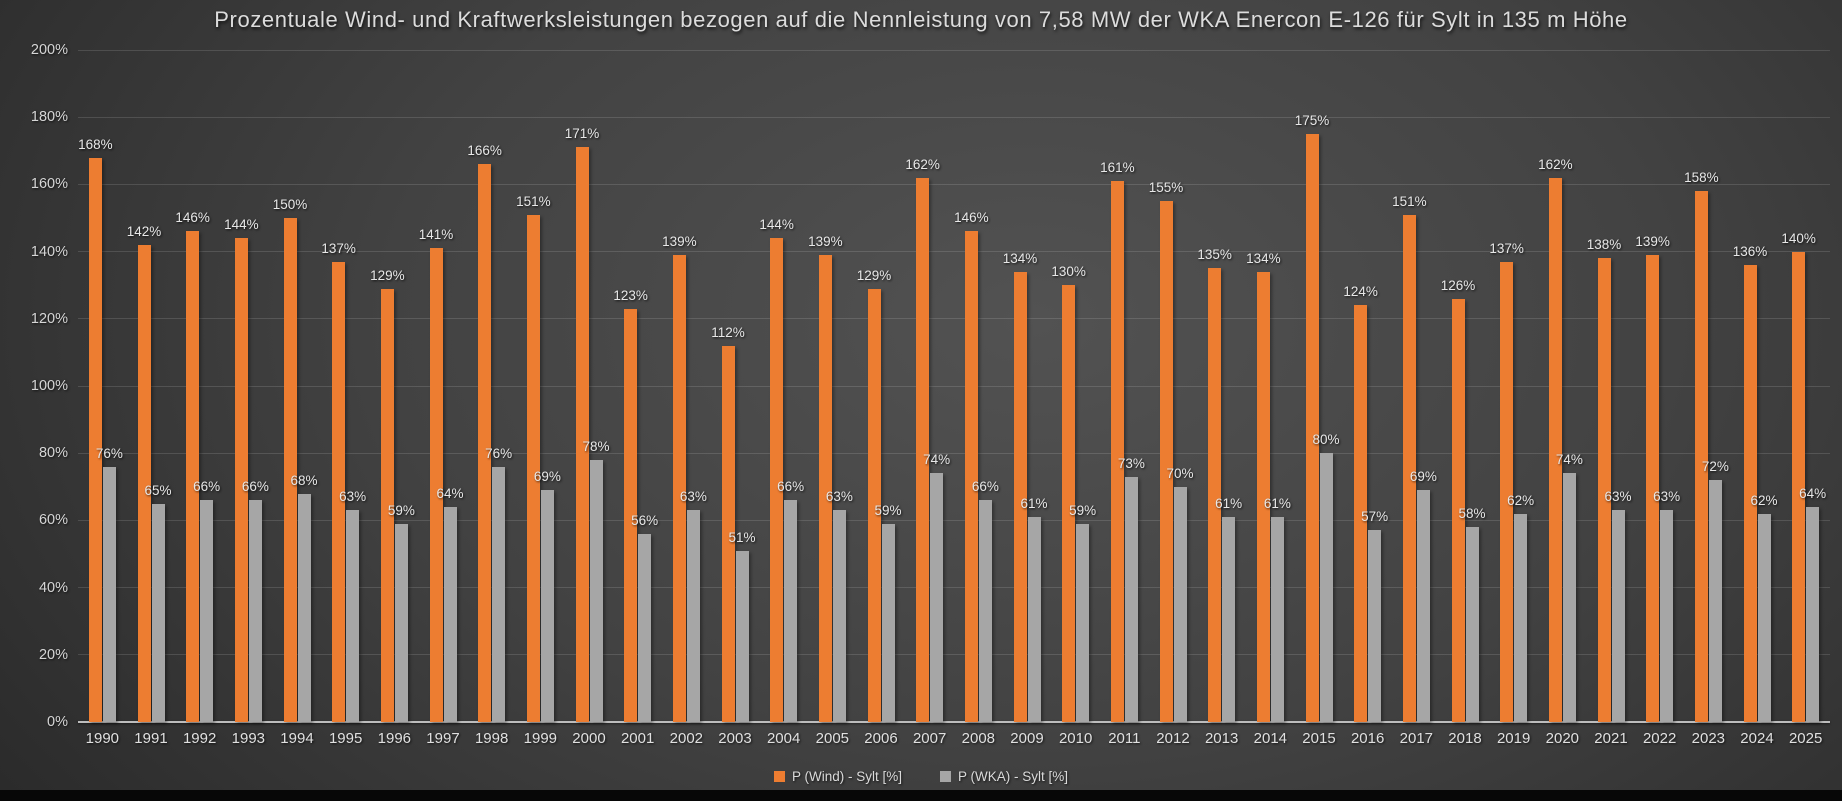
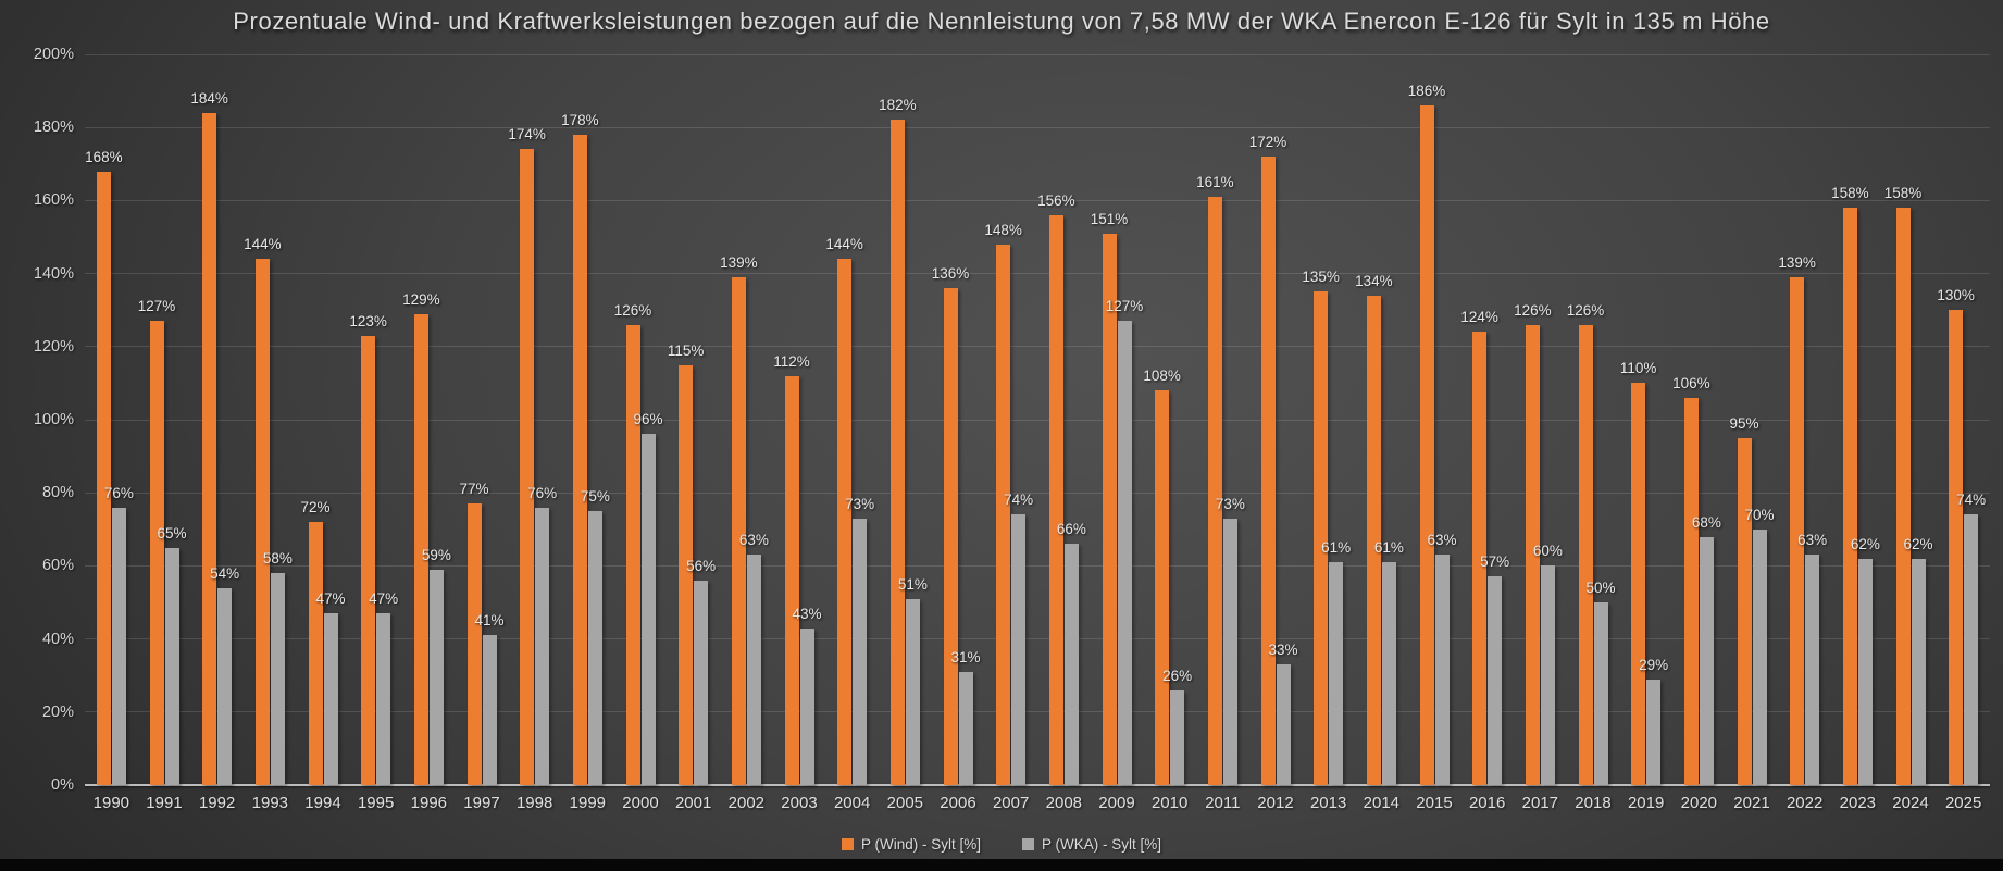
P (Wind) - Sylt [%]/1991: 142% -> 127%
P (Wind) - Sylt [%]/1992: 146% -> 184%
P (WKA) - Sylt [%]/1992: 66% -> 54%
P (WKA) - Sylt [%]/1993: 66% -> 58%
P (Wind) - Sylt [%]/1994: 150% -> 72%
P (WKA) - Sylt [%]/1994: 68% -> 47%
P (Wind) - Sylt [%]/1995: 137% -> 123%
P (WKA) - Sylt [%]/1995: 63% -> 47%
P (Wind) - Sylt [%]/1997: 141% -> 77%
P (WKA) - Sylt [%]/1997: 64% -> 41%
P (Wind) - Sylt [%]/1998: 166% -> 174%
P (Wind) - Sylt [%]/1999: 151% -> 178%
P (WKA) - Sylt [%]/1999: 69% -> 75%
P (Wind) - Sylt [%]/2000: 171% -> 126%
P (WKA) - Sylt [%]/2000: 78% -> 96%
P (Wind) - Sylt [%]/2001: 123% -> 115%
P (WKA) - Sylt [%]/2003: 51% -> 43%
P (WKA) - Sylt [%]/2004: 66% -> 73%
P (Wind) - Sylt [%]/2005: 139% -> 182%
P (WKA) - Sylt [%]/2005: 63% -> 51%
P (Wind) - Sylt [%]/2006: 129% -> 136%
P (WKA) - Sylt [%]/2006: 59% -> 31%
P (Wind) - Sylt [%]/2007: 162% -> 148%
P (Wind) - Sylt [%]/2008: 146% -> 156%
P (Wind) - Sylt [%]/2009: 134% -> 151%
P (WKA) - Sylt [%]/2009: 61% -> 127%
P (Wind) - Sylt [%]/2010: 130% -> 108%
P (WKA) - Sylt [%]/2010: 59% -> 26%
P (Wind) - Sylt [%]/2012: 155% -> 172%
P (WKA) - Sylt [%]/2012: 70% -> 33%
P (Wind) - Sylt [%]/2015: 175% -> 186%
P (WKA) - Sylt [%]/2015: 80% -> 63%
P (Wind) - Sylt [%]/2017: 151% -> 126%
P (WKA) - Sylt [%]/2017: 69% -> 60%
P (WKA) - Sylt [%]/2018: 58% -> 50%
P (Wind) - Sylt [%]/2019: 137% -> 110%
P (WKA) - Sylt [%]/2019: 62% -> 29%
P (Wind) - Sylt [%]/2020: 162% -> 106%
P (WKA) - Sylt [%]/2020: 74% -> 68%
P (Wind) - Sylt [%]/2021: 138% -> 95%
P (WKA) - Sylt [%]/2021: 63% -> 70%
P (WKA) - Sylt [%]/2023: 72% -> 62%
P (Wind) - Sylt [%]/2024: 136% -> 158%
P (Wind) - Sylt [%]/2025: 140% -> 130%
P (WKA) - Sylt [%]/2025: 64% -> 74%
